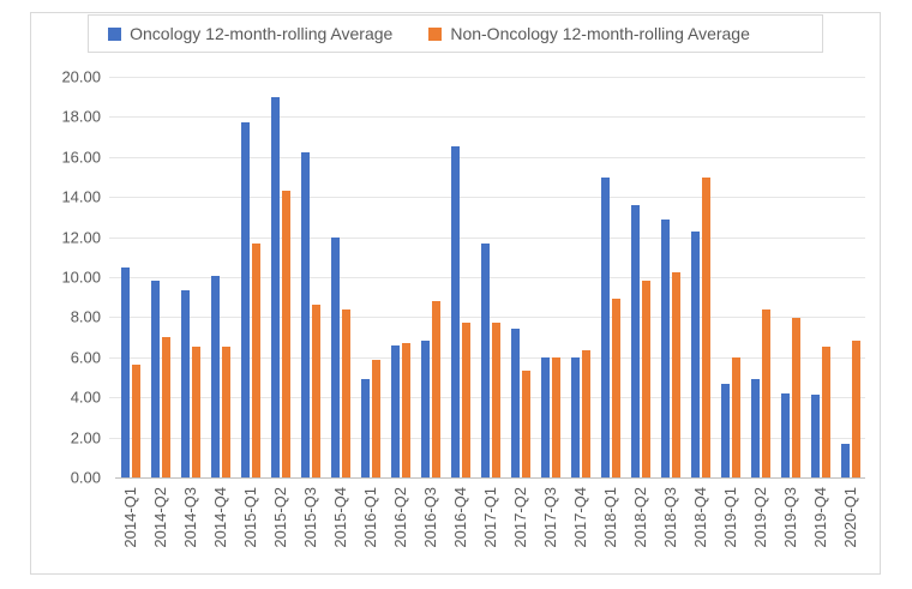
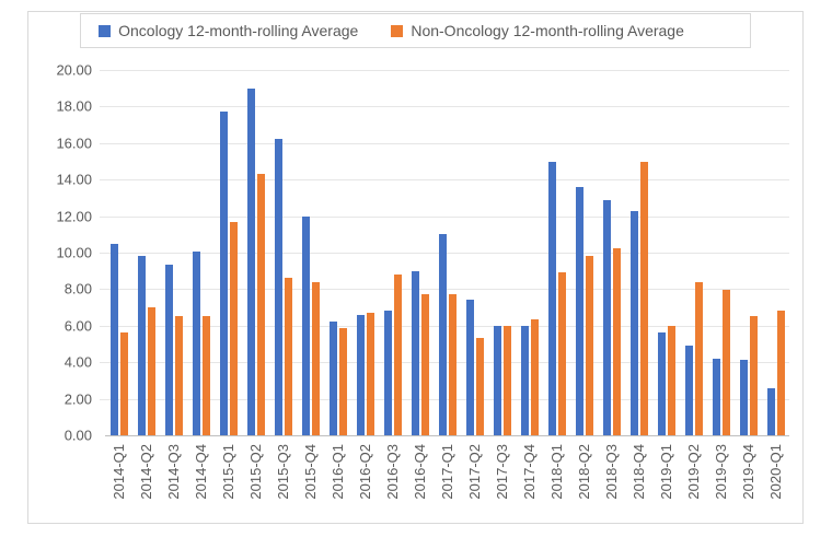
Oncology 12-month-rolling Average/2016-Q1: 4.9 -> 6.2
Oncology 12-month-rolling Average/2016-Q4: 16.5 -> 9.0
Oncology 12-month-rolling Average/2017-Q1: 11.7 -> 11.0
Oncology 12-month-rolling Average/2019-Q1: 4.7 -> 5.6
Oncology 12-month-rolling Average/2020-Q1: 1.7 -> 2.5
